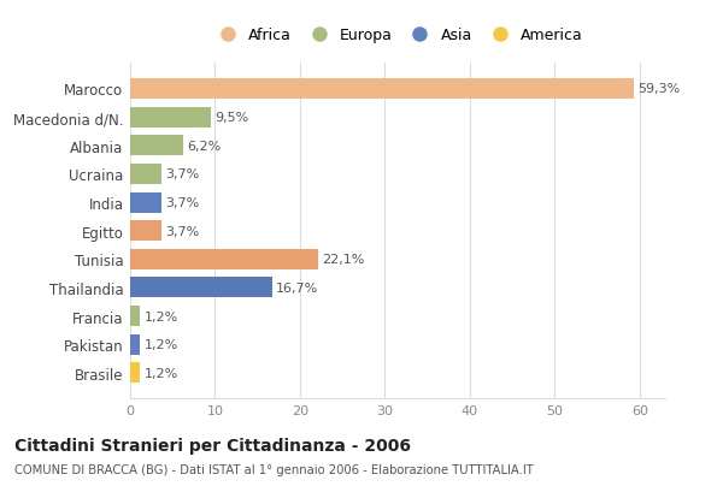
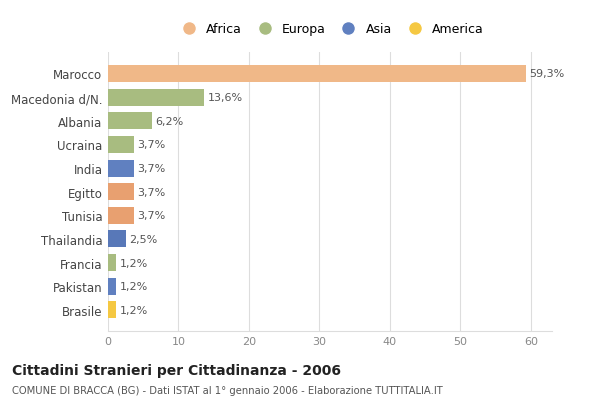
Macedonia d/N.: 9,5% -> 13,6%
Tunisia: 22,1% -> 3,7%
Thailandia: 16,7% -> 2,5%
